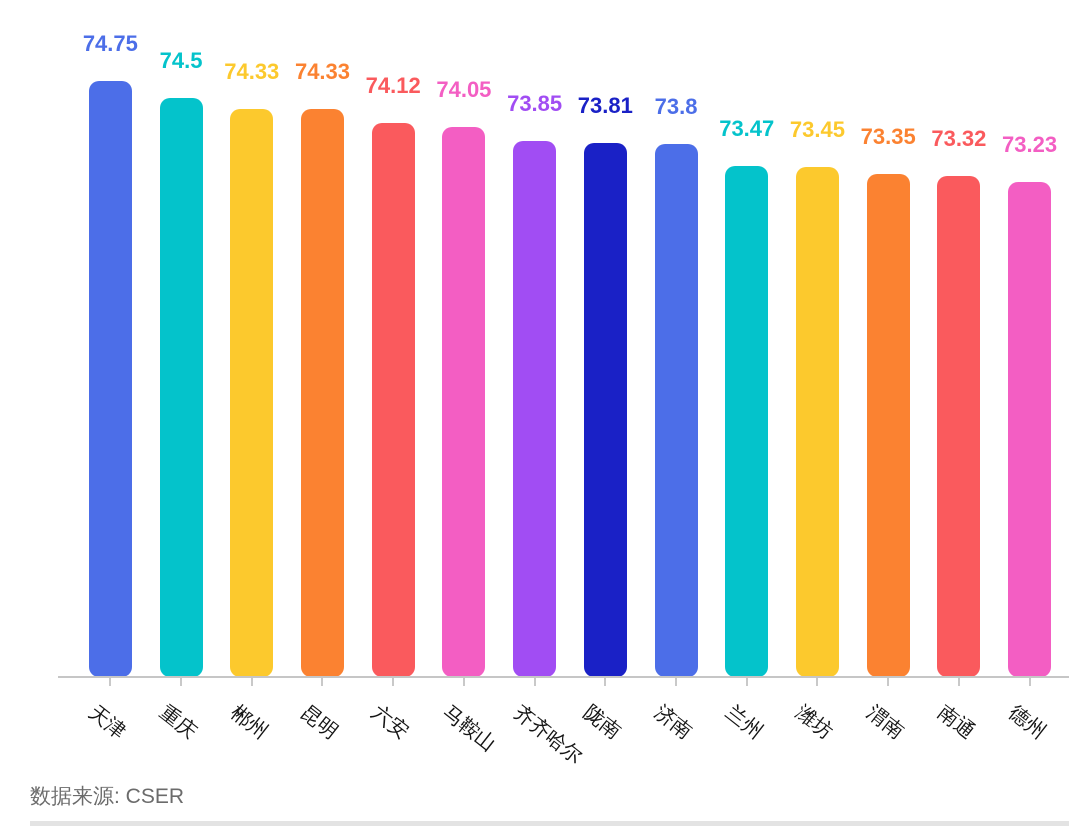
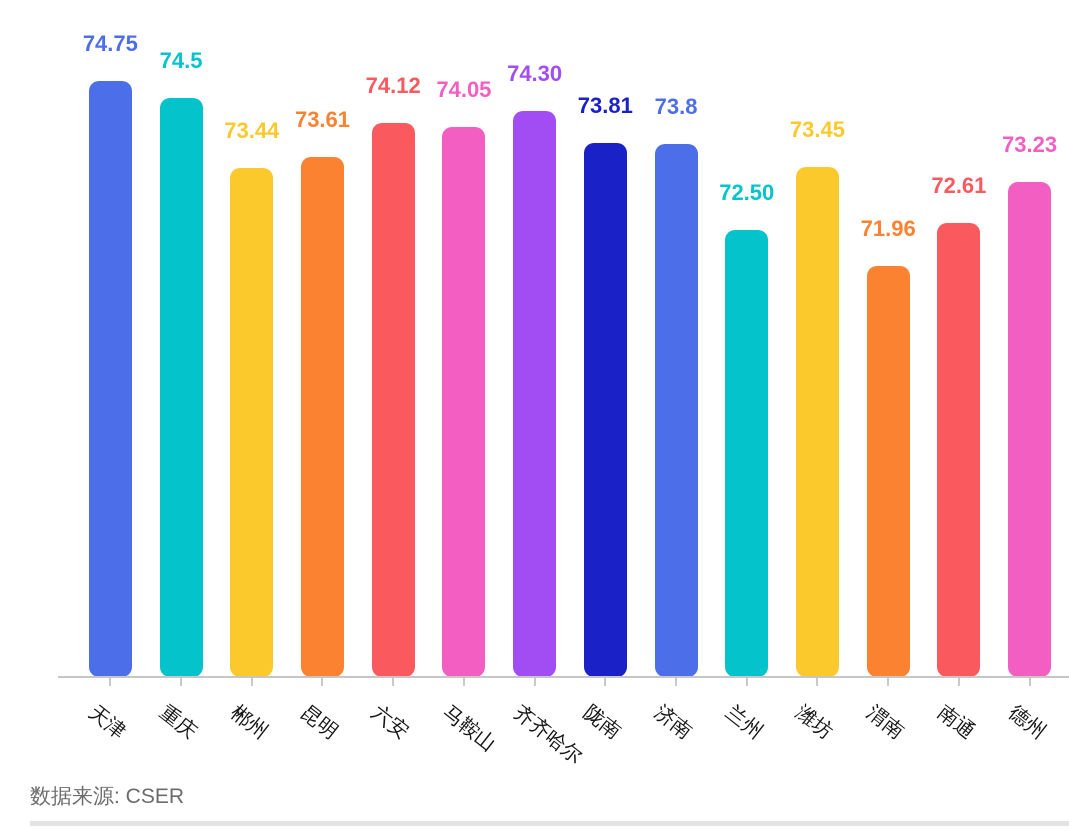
郴州: 74.33 -> 73.44
昆明: 74.33 -> 73.61
齐齐哈尔: 73.85 -> 74.30
兰州: 73.47 -> 72.50
渭南: 73.35 -> 71.96
南通: 73.32 -> 72.61
